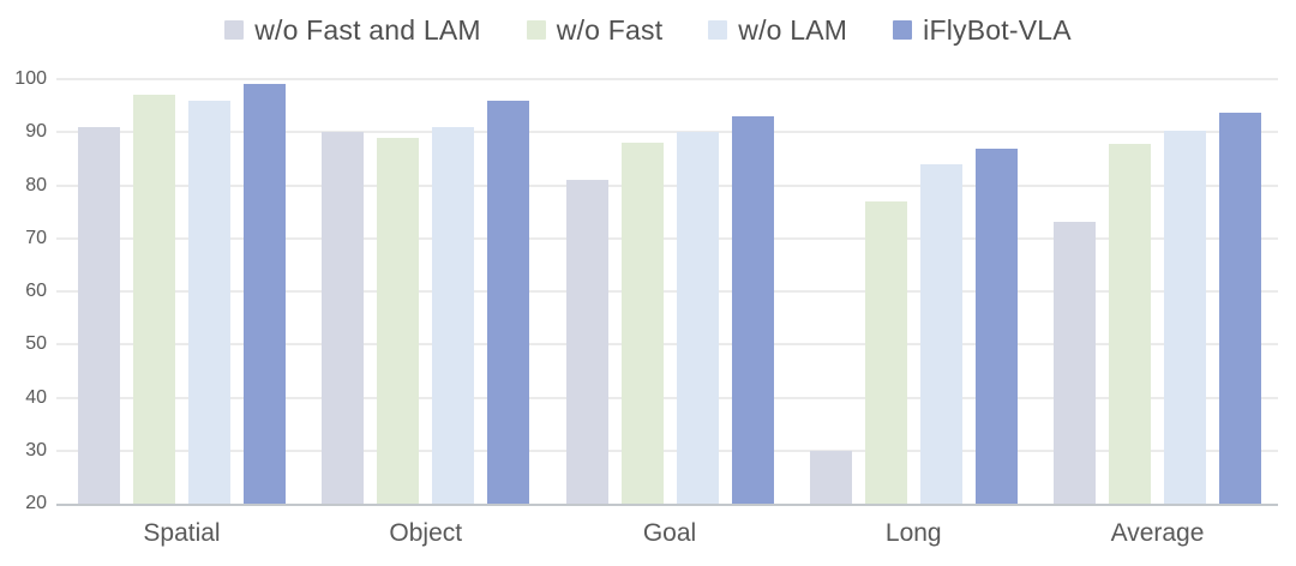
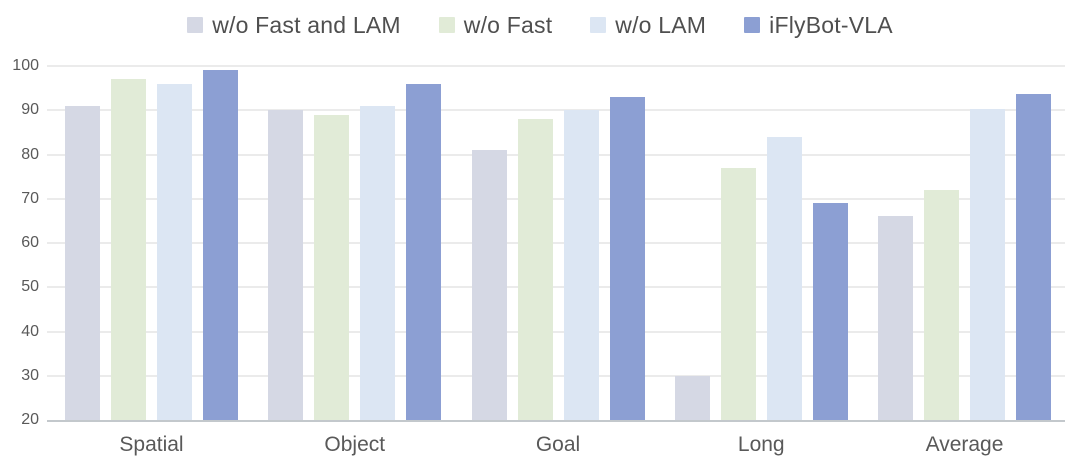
iFlyBot-VLA/Long: 87 -> 69
w/o Fast and LAM/Average: 73 -> 66
w/o Fast/Average: 88 -> 72
